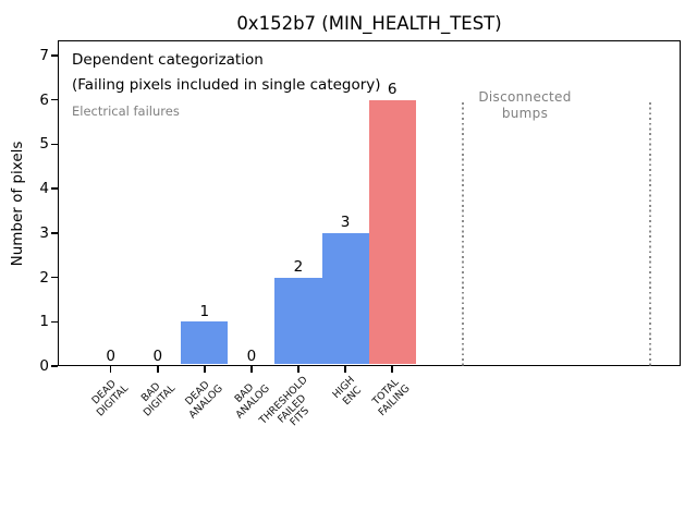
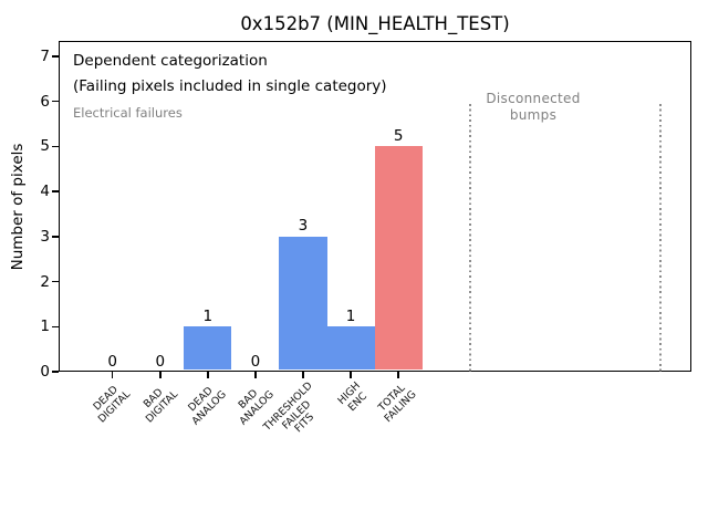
THRESHOLD FAILED FITS: 2 -> 3
HIGH ENC: 3 -> 1
TOTAL FAILING: 6 -> 5
